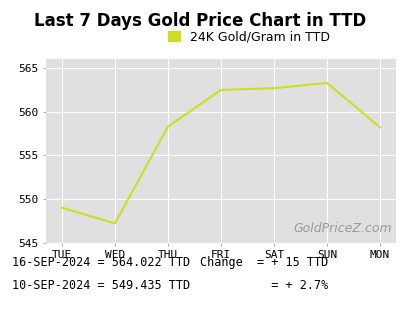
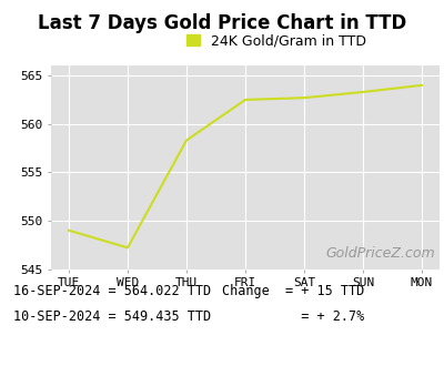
MON: 558.2 -> 564.0
